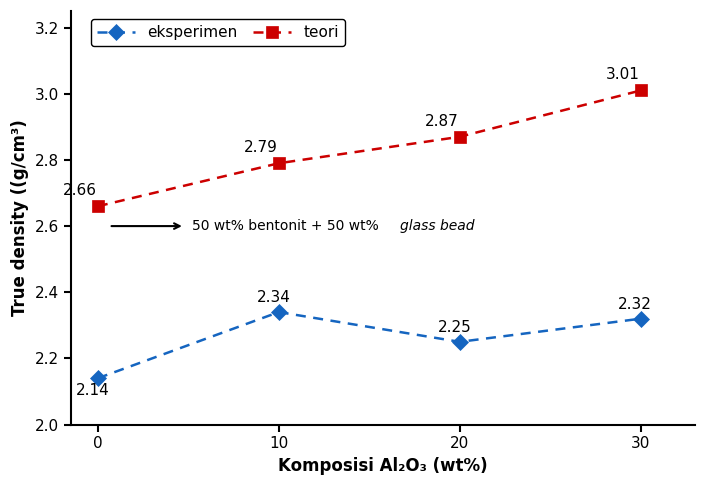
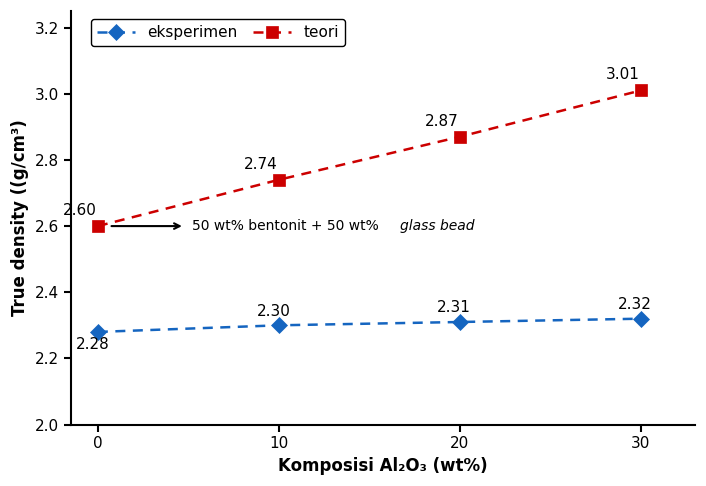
eksperimen/0: 2.14 -> 2.28
teori/0: 2.66 -> 2.60
eksperimen/10: 2.34 -> 2.30
teori/10: 2.79 -> 2.74
eksperimen/20: 2.25 -> 2.31
